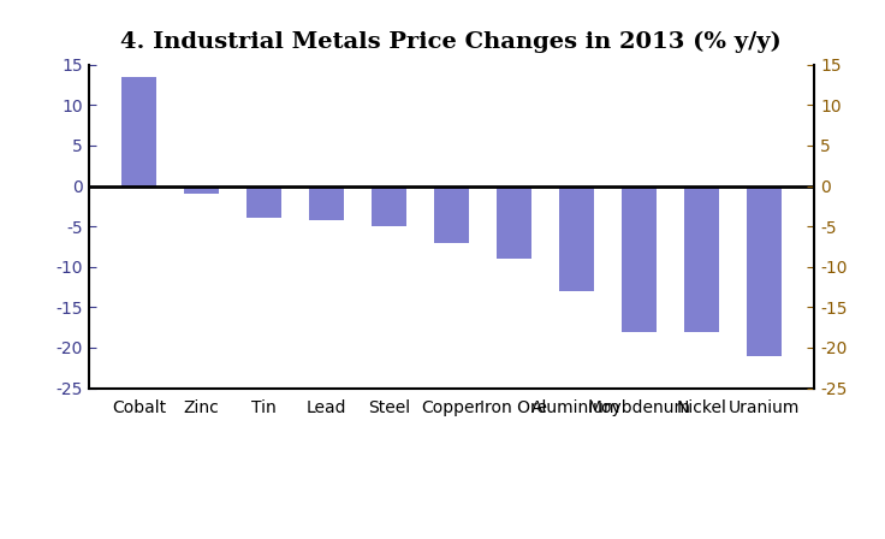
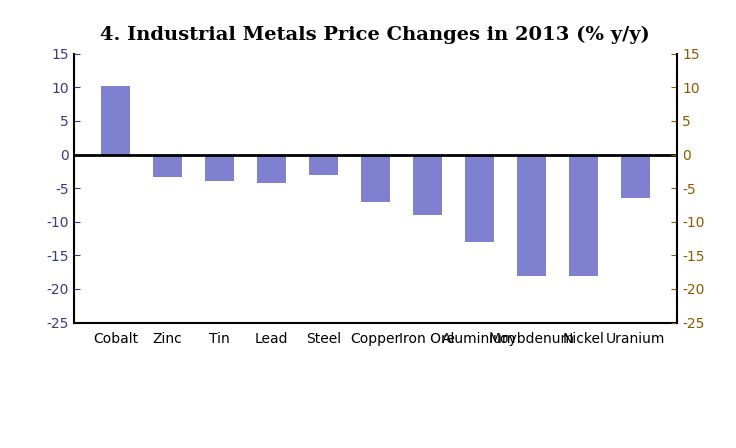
Cobalt: 13.5 -> 10.2
Zinc: -1.0 -> -3.4
Steel: -5.0 -> -3.0
Uranium: -21.0 -> -6.4
